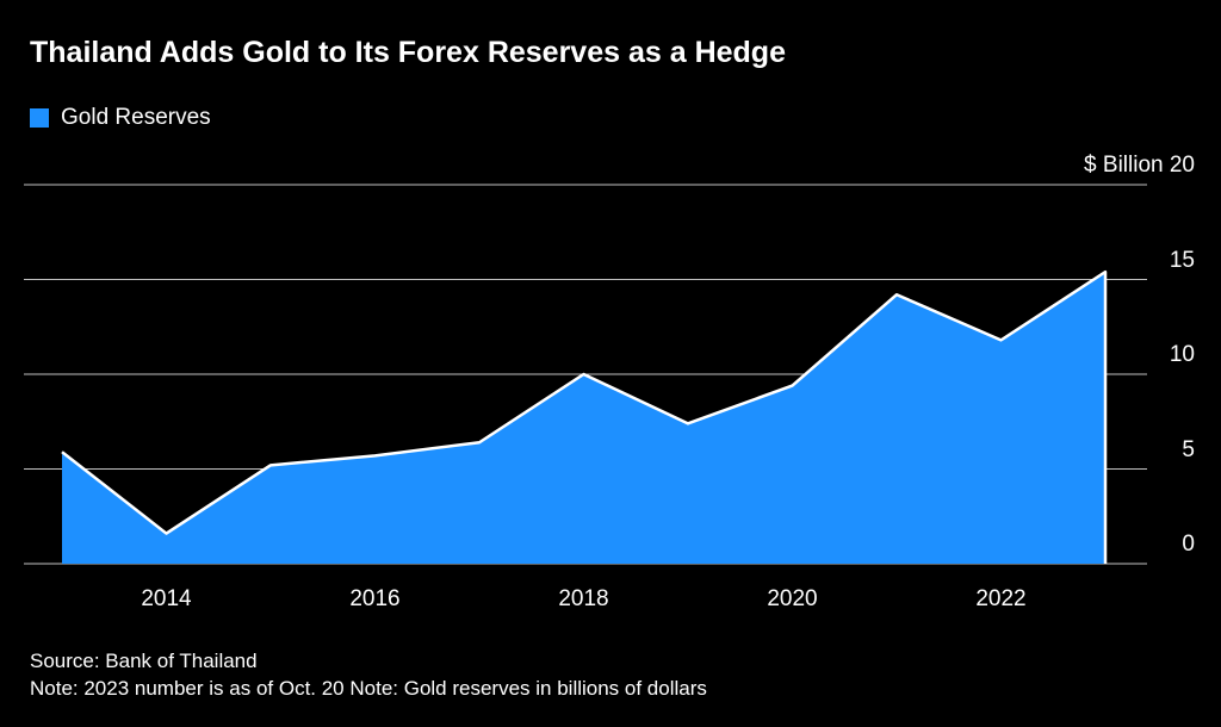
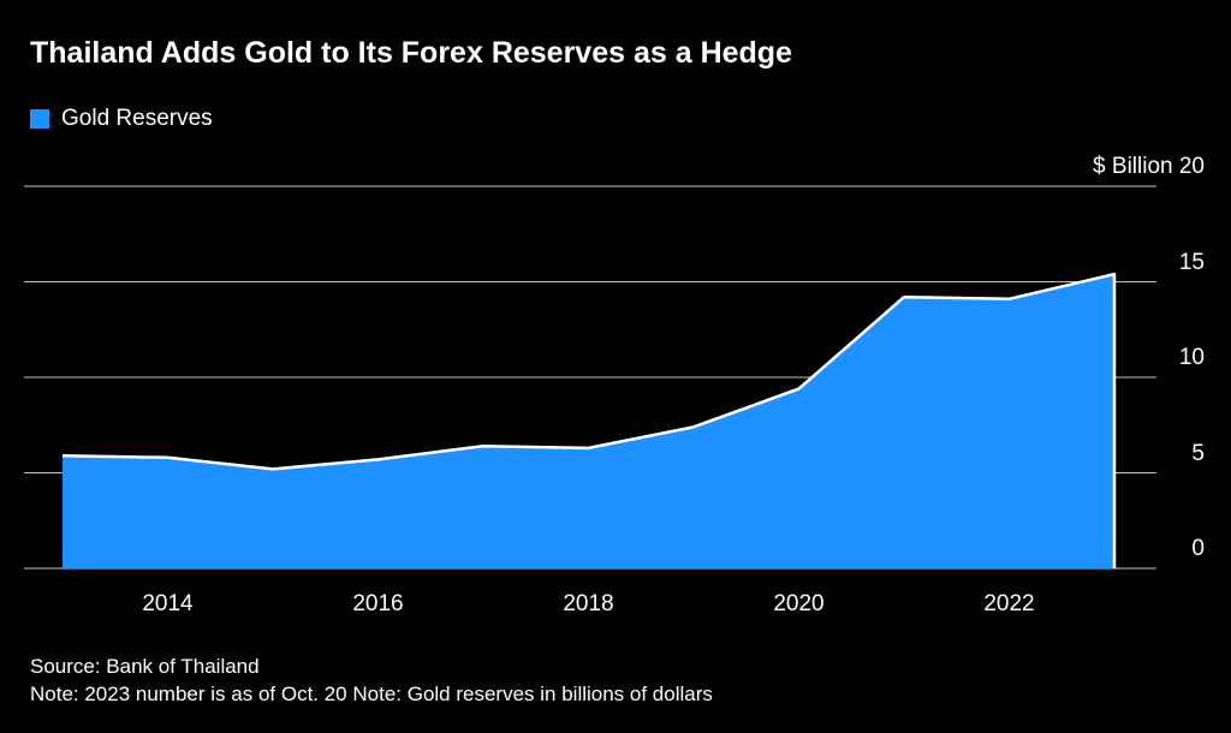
2014: 1.6 -> 5.8
2018: 10.0 -> 6.3
2022: 11.8 -> 14.1
